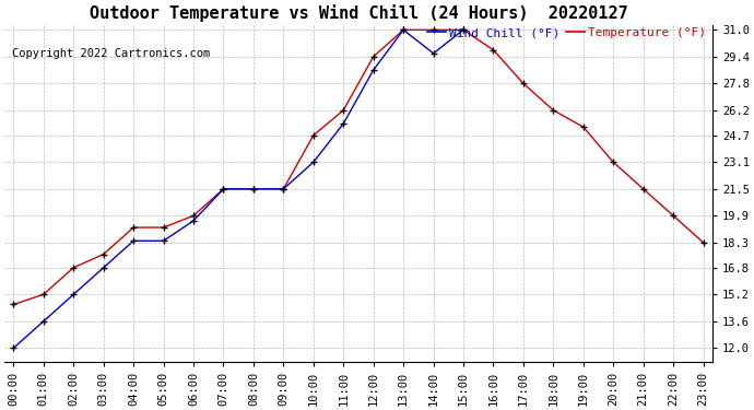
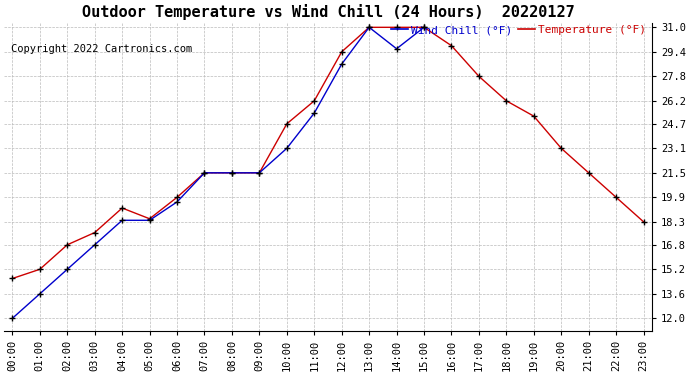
Temperature (°F)/05:00: 19.2 -> 18.5
